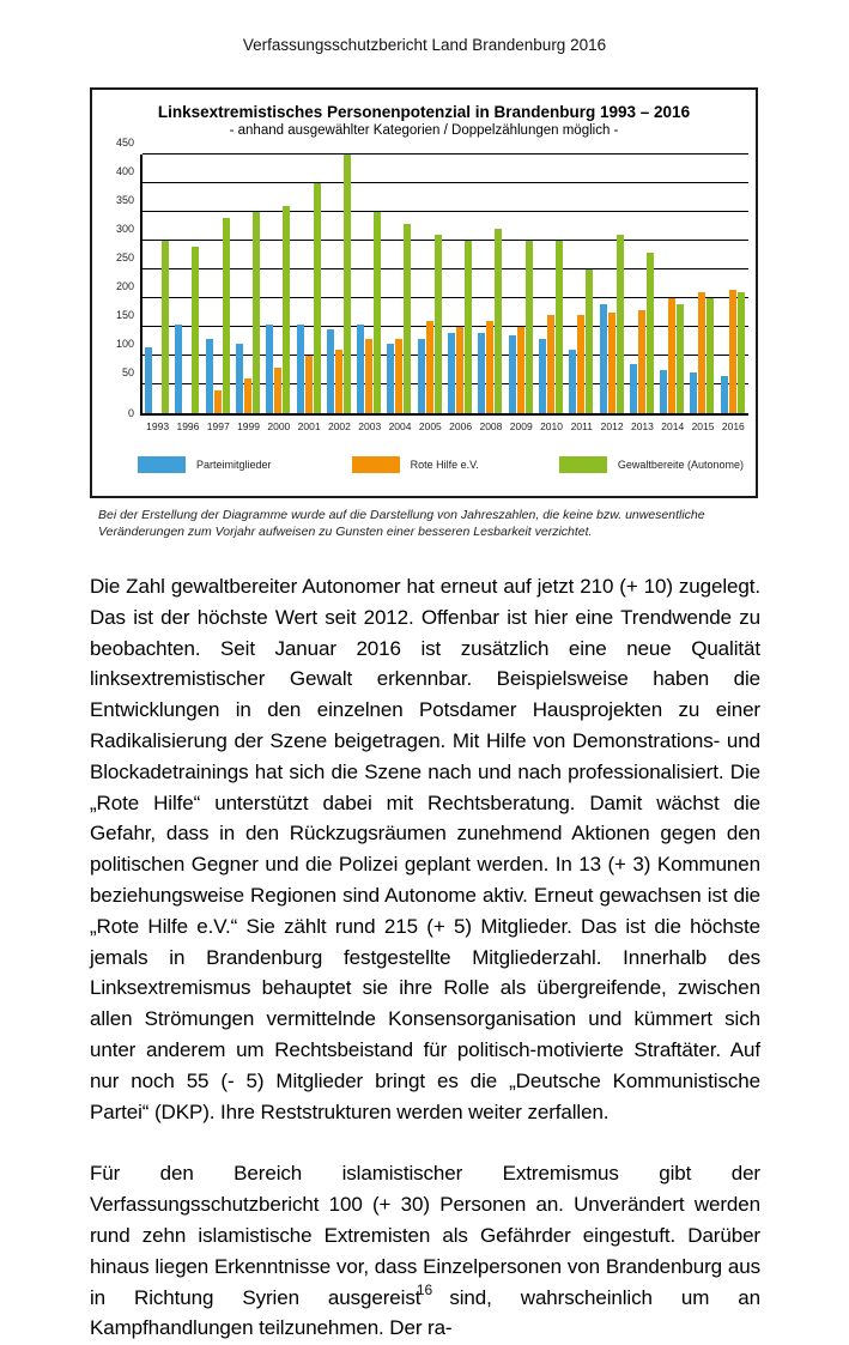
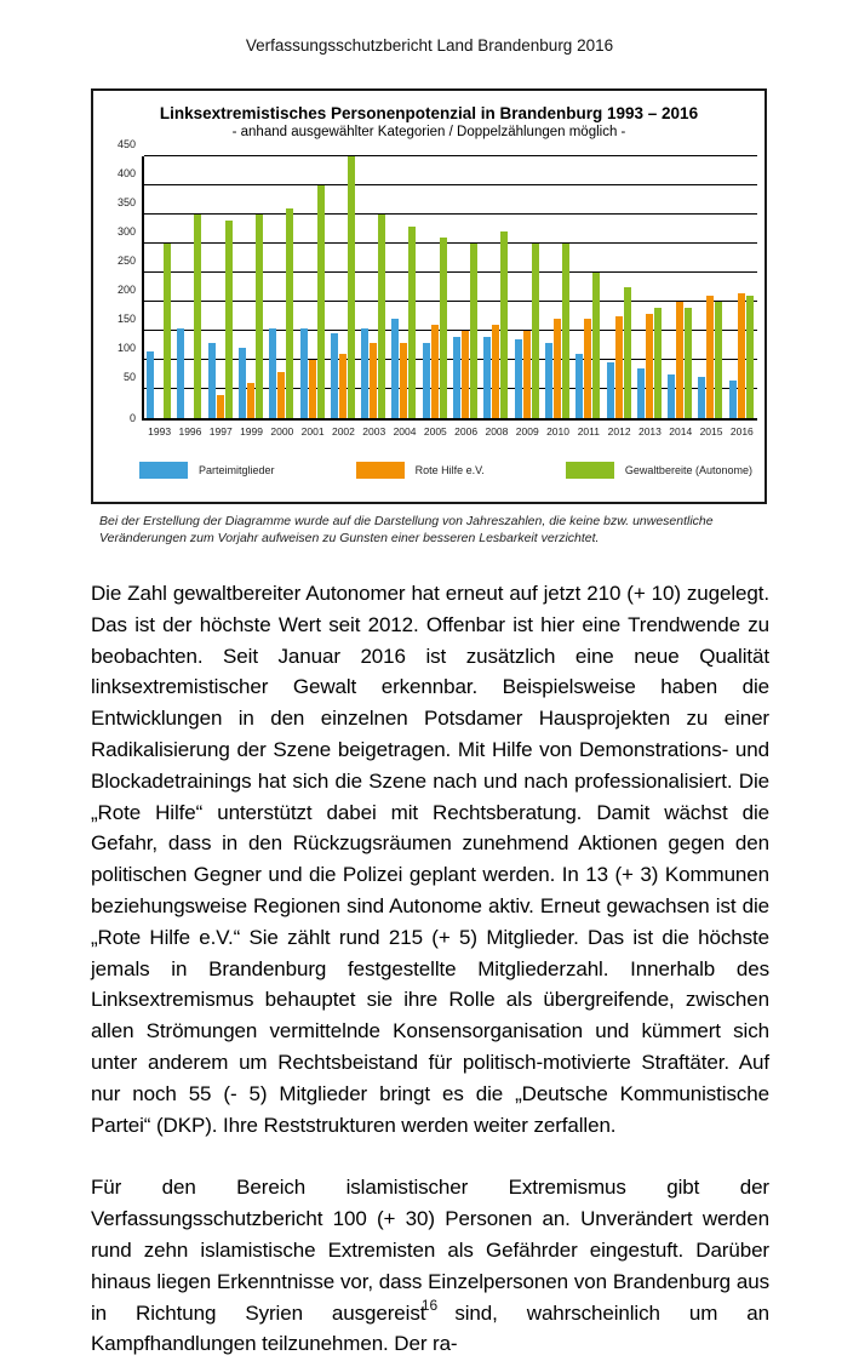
Gewaltbereite (Autonome)/1996: 290 -> 350
Parteimitglieder/2004: 120 -> 170
Parteimitglieder/2012: 190 -> 100
Gewaltbereite (Autonome)/2012: 310 -> 220
Gewaltbereite (Autonome)/2013: 280 -> 190
